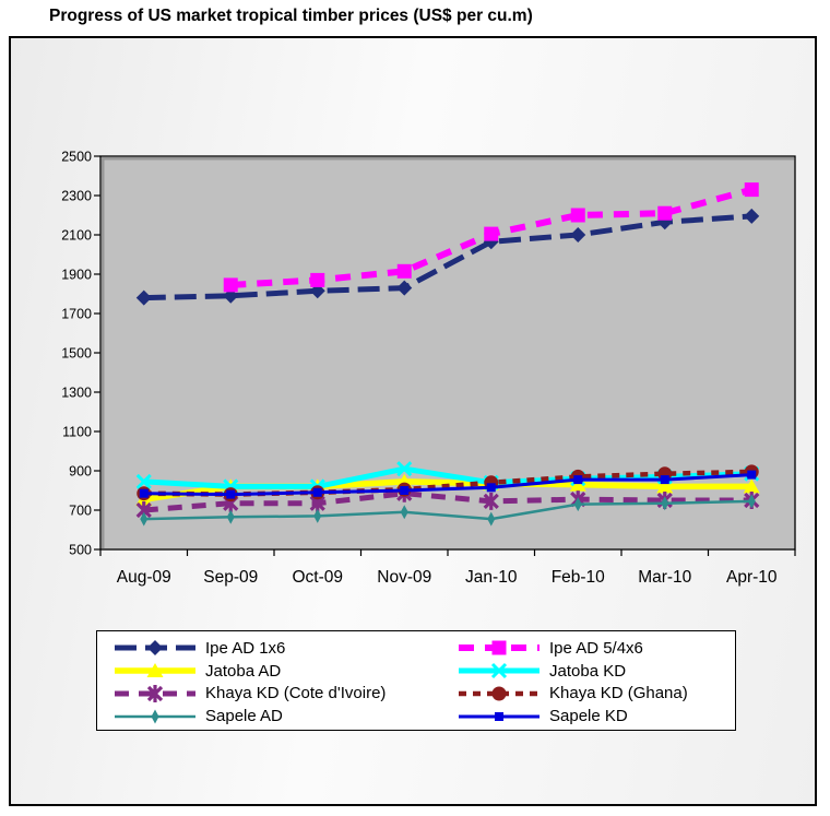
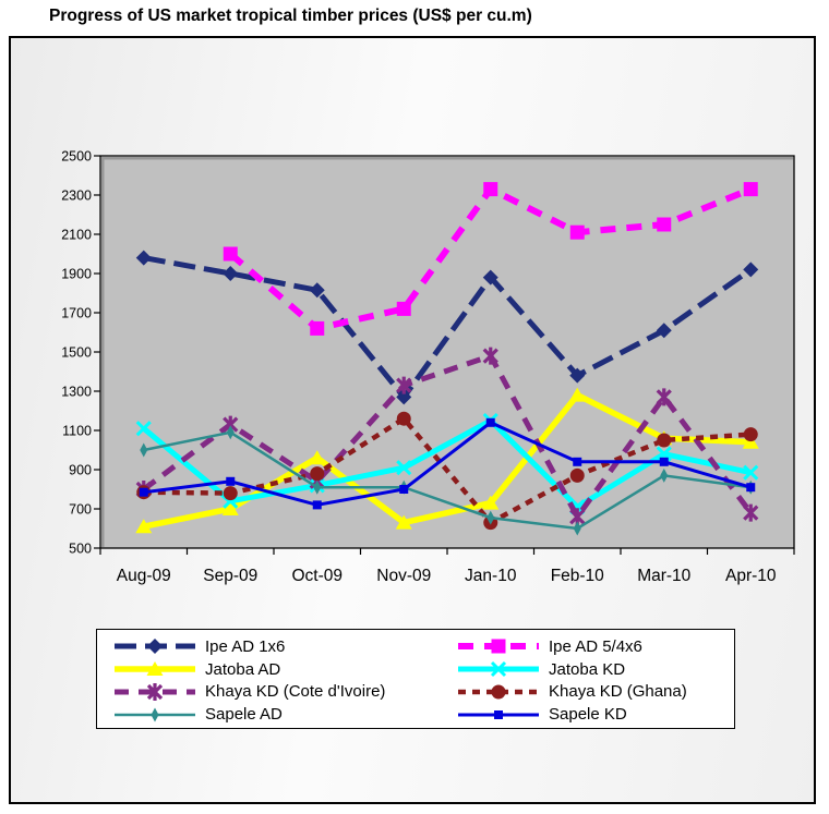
Ipe AD 1x6/Aug-09: 1780 -> 1980
Jatoba AD/Aug-09: 760 -> 610
Jatoba KD/Aug-09: 840 -> 1110
Khaya KD (Cote d'Ivoire)/Aug-09: 700 -> 800
Sapele AD/Aug-09: 660 -> 1000
Ipe AD 1x6/Sep-09: 1790 -> 1900
Ipe AD 5/4x6/Sep-09: 1840 -> 2000
Jatoba AD/Sep-09: 820 -> 700
Jatoba KD/Sep-09: 820 -> 740
Khaya KD (Cote d'Ivoire)/Sep-09: 740 -> 1130
Sapele AD/Sep-09: 660 -> 1090
Sapele KD/Sep-09: 780 -> 840
Ipe AD 5/4x6/Oct-09: 1870 -> 1620
Jatoba AD/Oct-09: 820 -> 960
Khaya KD (Cote d'Ivoire)/Oct-09: 740 -> 840
Khaya KD (Ghana)/Oct-09: 790 -> 880
Sapele AD/Oct-09: 670 -> 810
Sapele KD/Oct-09: 790 -> 720
Ipe AD 1x6/Nov-09: 1830 -> 1270
Ipe AD 5/4x6/Nov-09: 1920 -> 1720
Jatoba AD/Nov-09: 840 -> 630
Khaya KD (Cote d'Ivoire)/Nov-09: 780 -> 1330
Khaya KD (Ghana)/Nov-09: 800 -> 1160
Sapele AD/Nov-09: 690 -> 810
Ipe AD 1x6/Jan-10: 2060 -> 1880
Ipe AD 5/4x6/Jan-10: 2100 -> 2330
Jatoba AD/Jan-10: 840 -> 730
Jatoba KD/Jan-10: 840 -> 1150
Khaya KD (Cote d'Ivoire)/Jan-10: 740 -> 1480
Khaya KD (Ghana)/Jan-10: 840 -> 630
Sapele KD/Jan-10: 820 -> 1140
Ipe AD 1x6/Feb-10: 2100 -> 1380
Ipe AD 5/4x6/Feb-10: 2200 -> 2110
Jatoba AD/Feb-10: 830 -> 1280
Jatoba KD/Feb-10: 860 -> 710
Khaya KD (Cote d'Ivoire)/Feb-10: 760 -> 660
Sapele AD/Feb-10: 730 -> 600
Sapele KD/Feb-10: 860 -> 940
Ipe AD 1x6/Mar-10: 2160 -> 1610
Ipe AD 5/4x6/Mar-10: 2210 -> 2150
Jatoba AD/Mar-10: 820 -> 1060
Jatoba KD/Mar-10: 870 -> 980
Khaya KD (Cote d'Ivoire)/Mar-10: 750 -> 1270
Khaya KD (Ghana)/Mar-10: 880 -> 1050
Sapele AD/Mar-10: 740 -> 870
Sapele KD/Mar-10: 860 -> 940
Ipe AD 1x6/Apr-10: 2200 -> 1920
Jatoba AD/Apr-10: 820 -> 1040
Khaya KD (Cote d'Ivoire)/Apr-10: 750 -> 680
Khaya KD (Ghana)/Apr-10: 900 -> 1080
Sapele AD/Apr-10: 740 -> 810
Sapele KD/Apr-10: 880 -> 810
